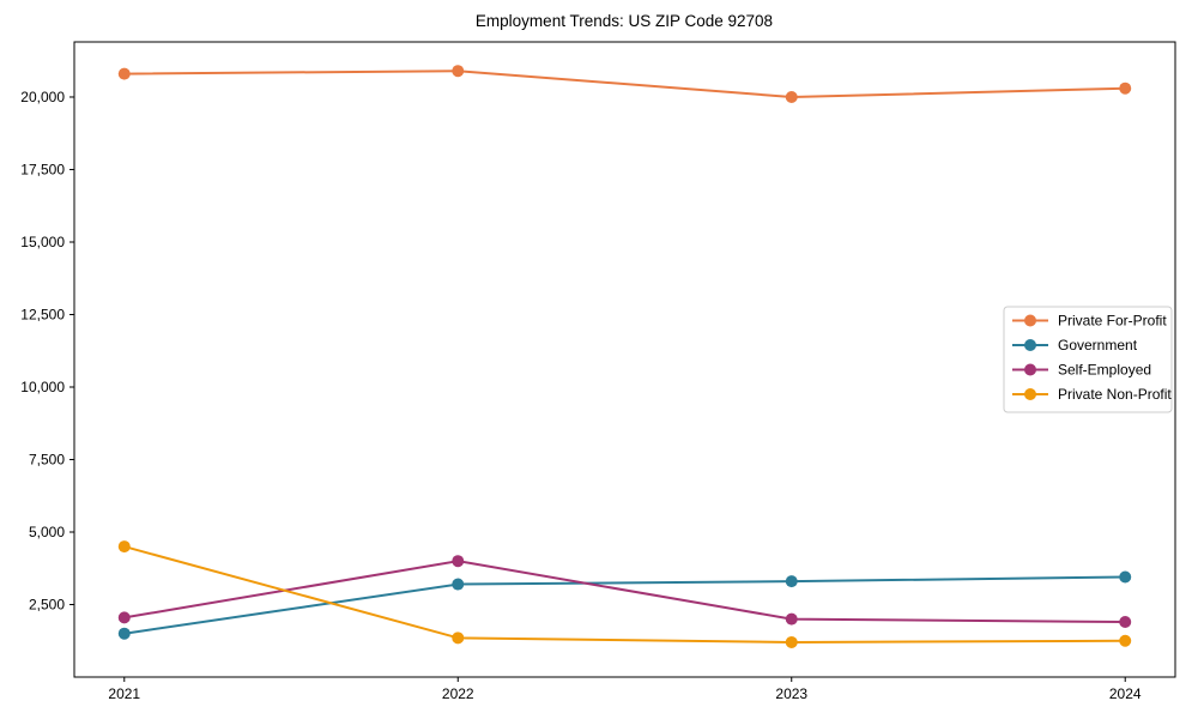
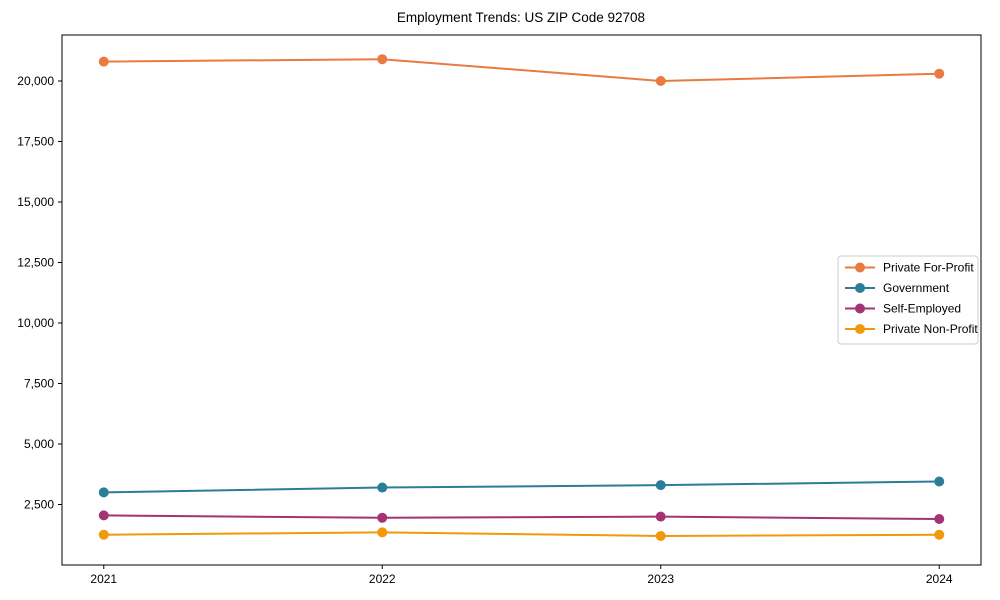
Government/2021: 1500 -> 3000
Private Non-Profit/2021: 4500 -> 1200
Self-Employed/2022: 4000 -> 2000
